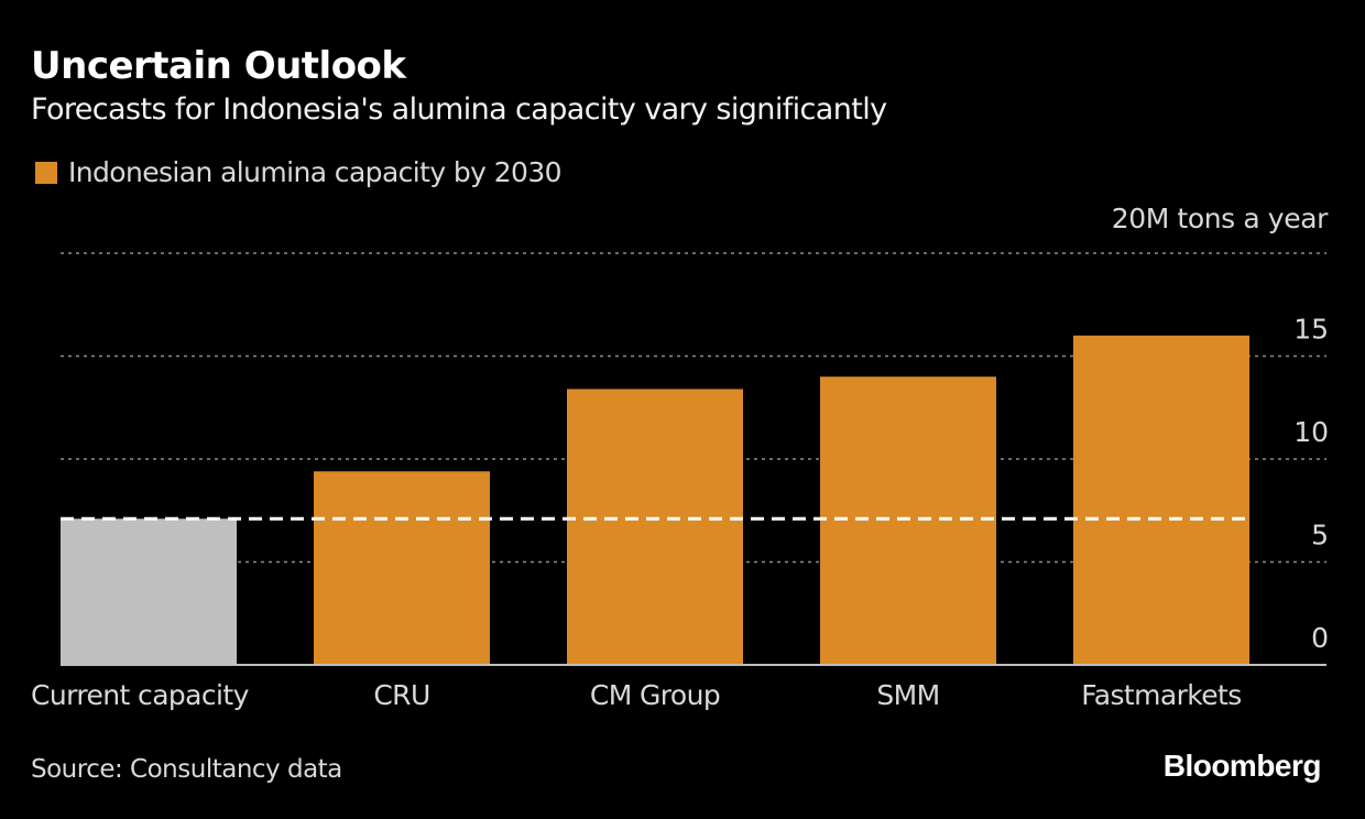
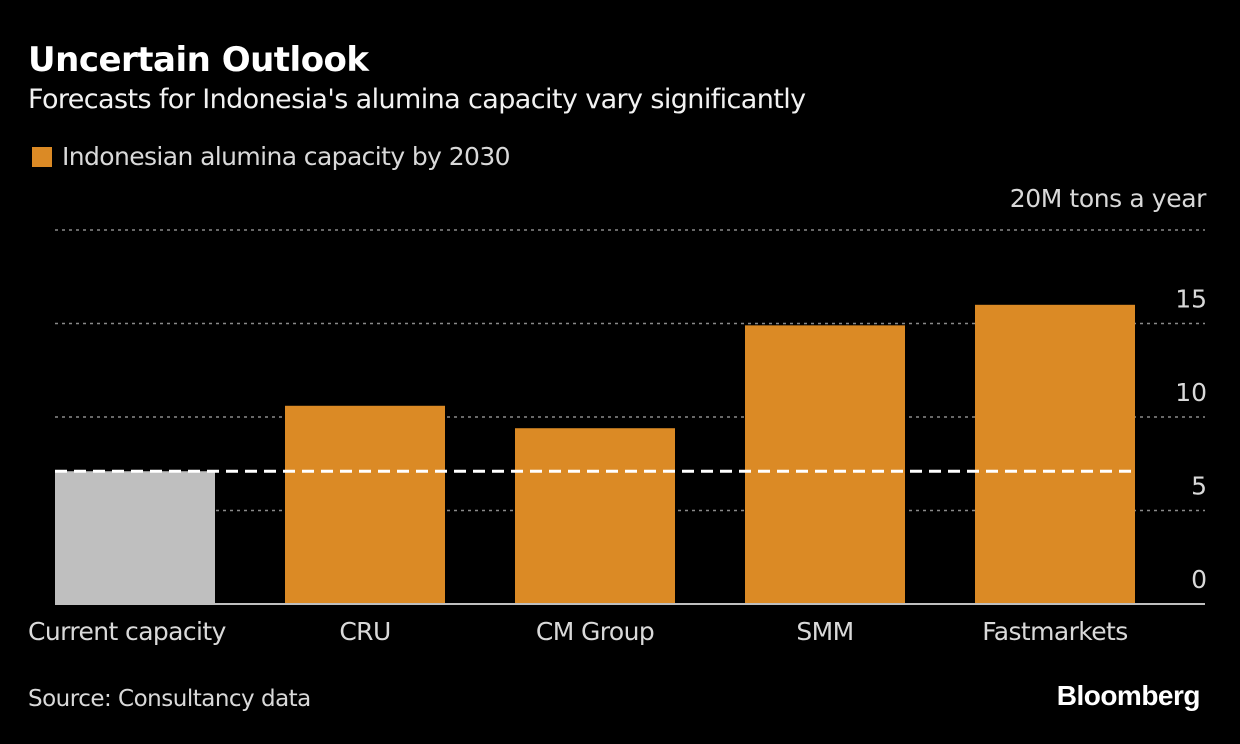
CRU: 9.4 -> 10.6
CM Group: 13.4 -> 9.4
SMM: 14.0 -> 14.9
